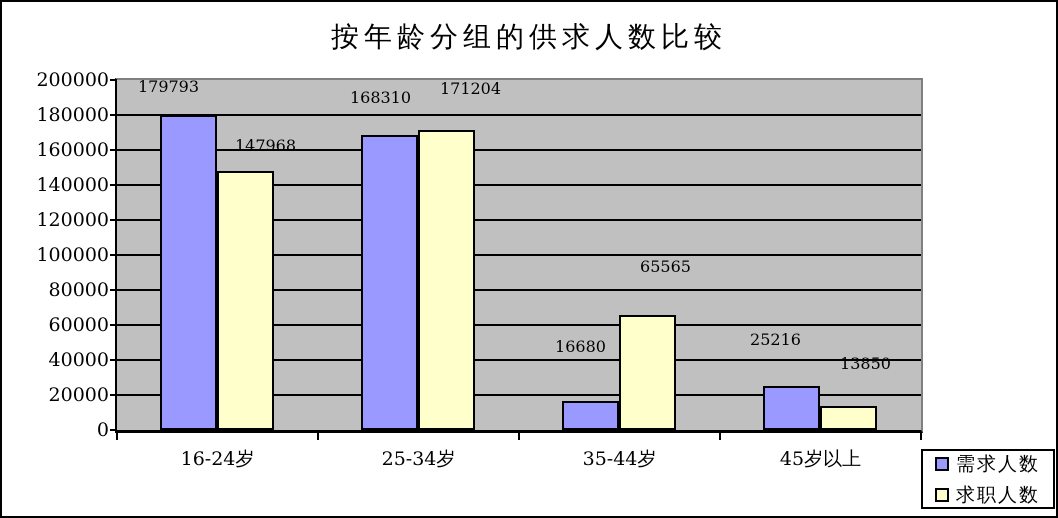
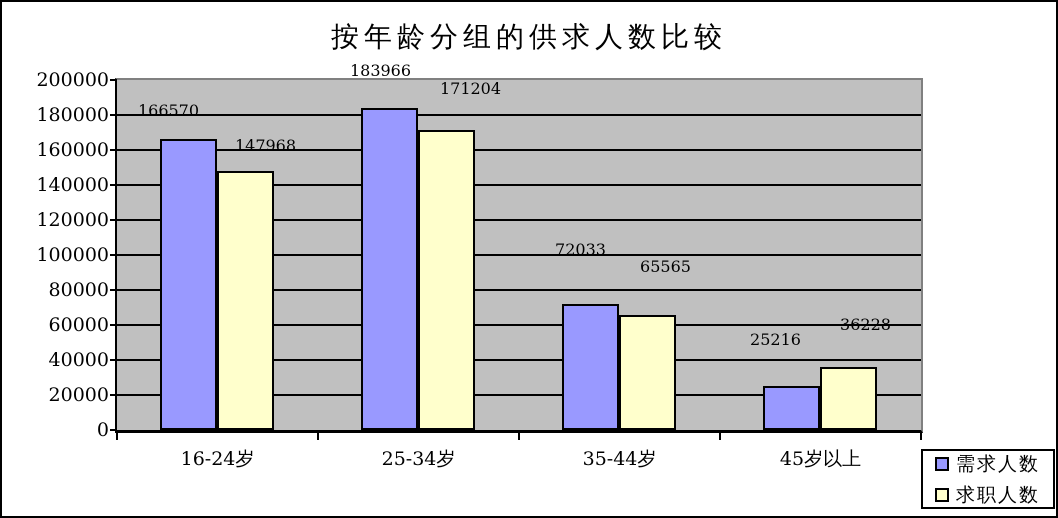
需求人数/16-24岁: 179793 -> 166570
需求人数/25-34岁: 168310 -> 183966
需求人数/35-44岁: 16680 -> 72033
求职人数/45岁以上: 13850 -> 36228
